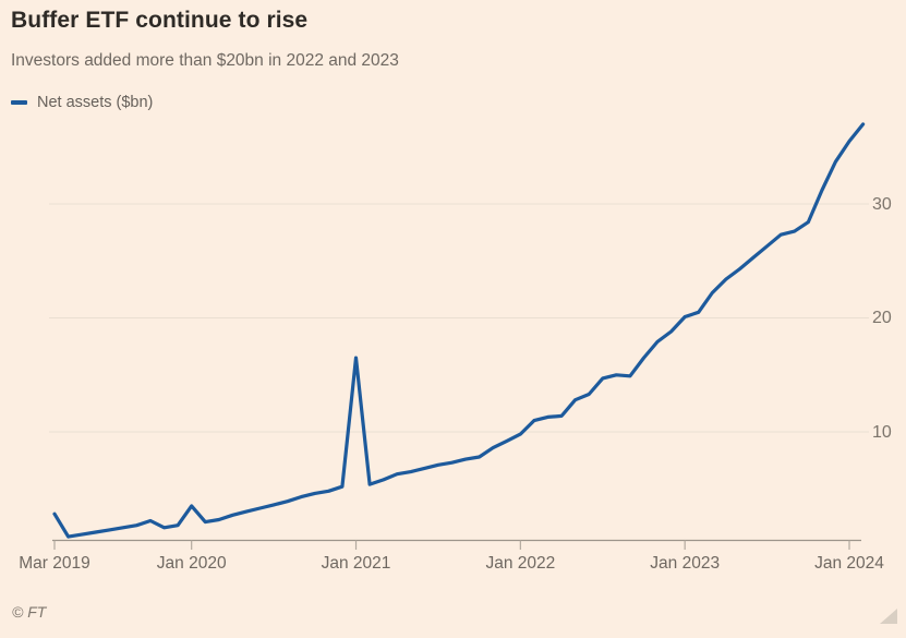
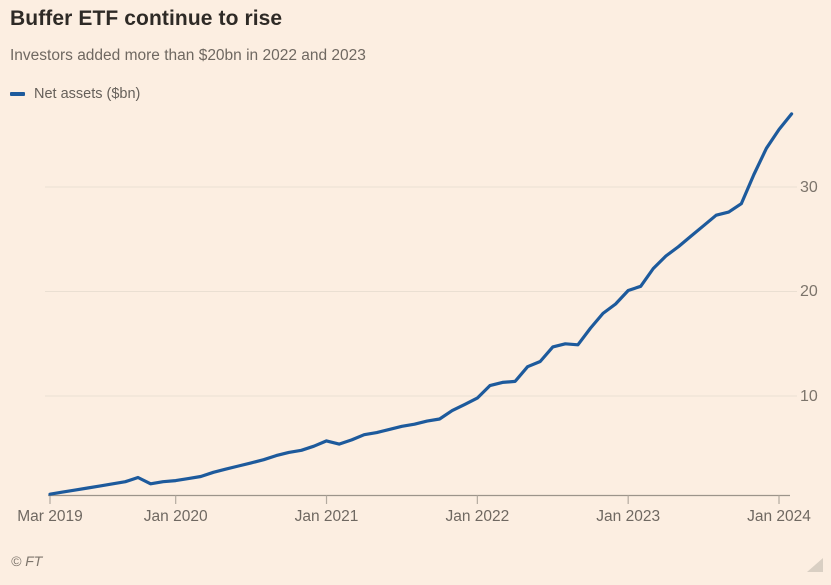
Mar 2019: 2.8 -> 0.6
Jan 2020: 3.5 -> 1.9
Jan 2021: 16.5 -> 5.7
